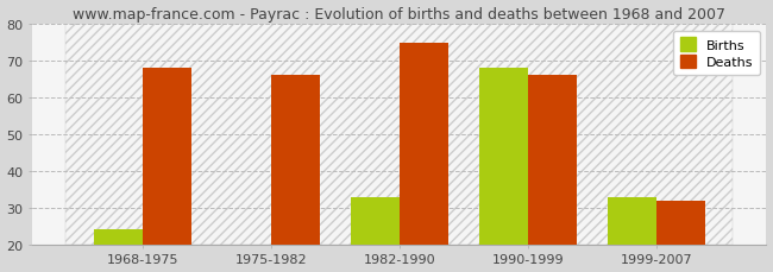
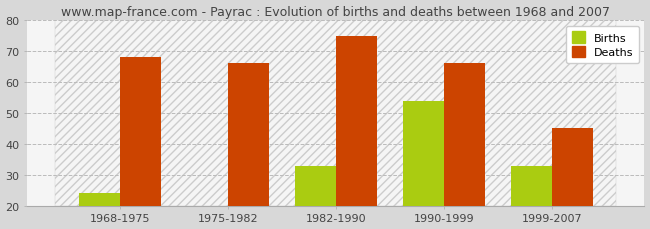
Births/1990-1999: 68 -> 54
Deaths/1999-2007: 32 -> 45
